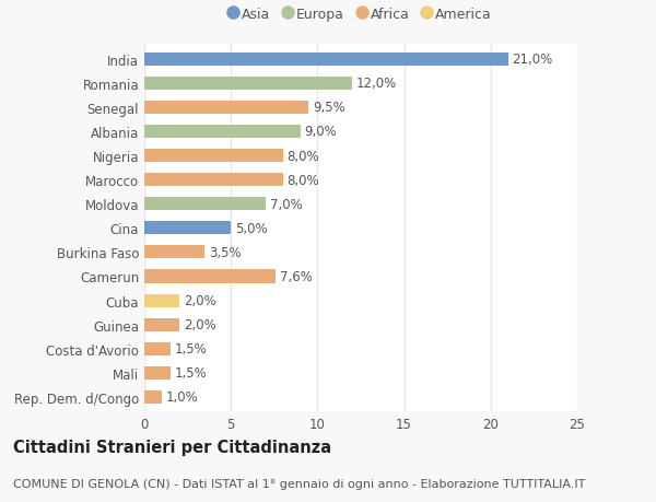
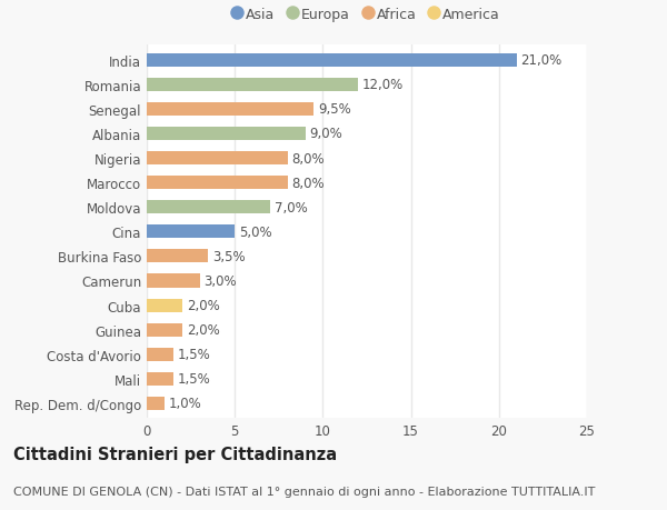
Camerun: 7,6% -> 3,0%
